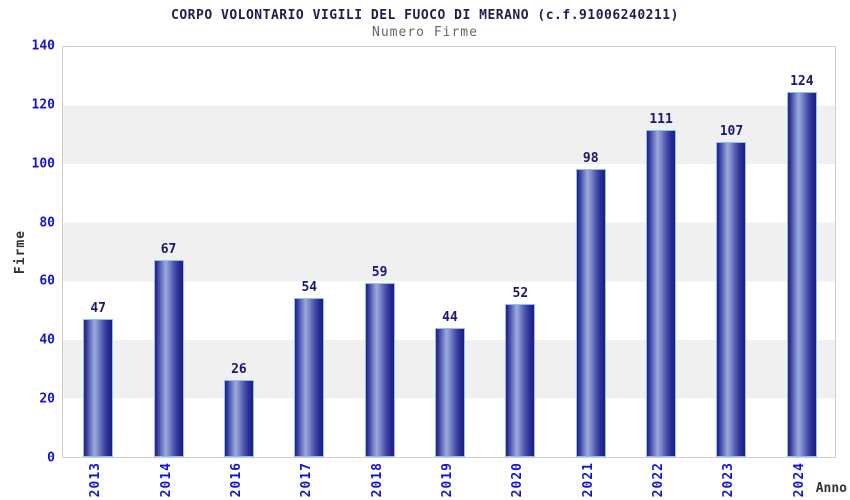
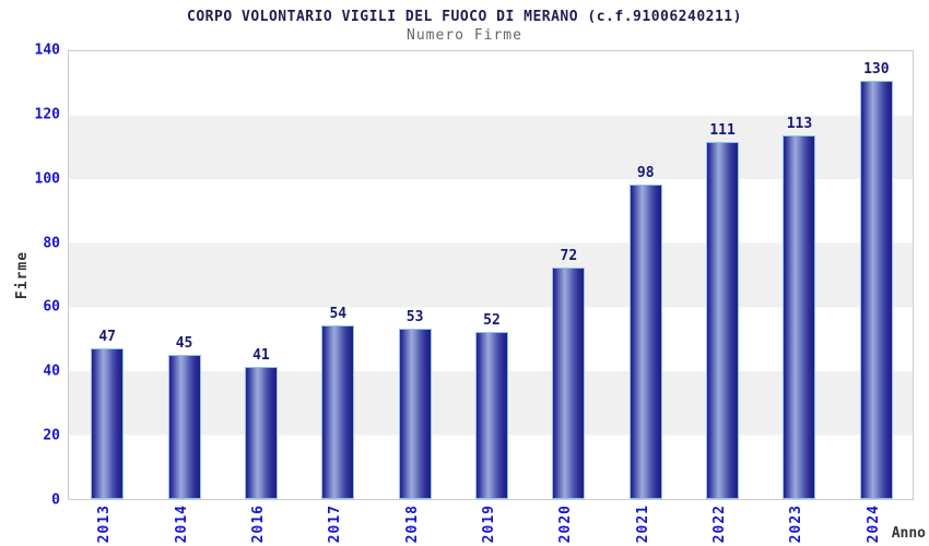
2014: 67 -> 45
2016: 26 -> 41
2018: 59 -> 53
2019: 44 -> 52
2020: 52 -> 72
2023: 107 -> 113
2024: 124 -> 130
